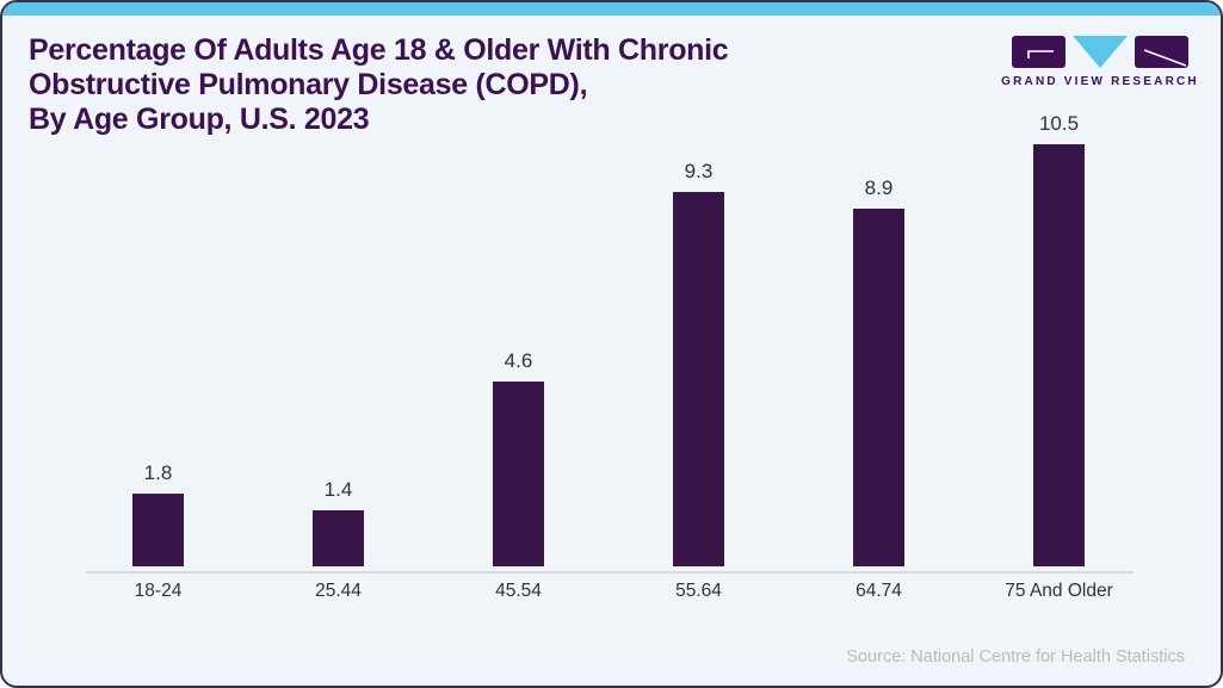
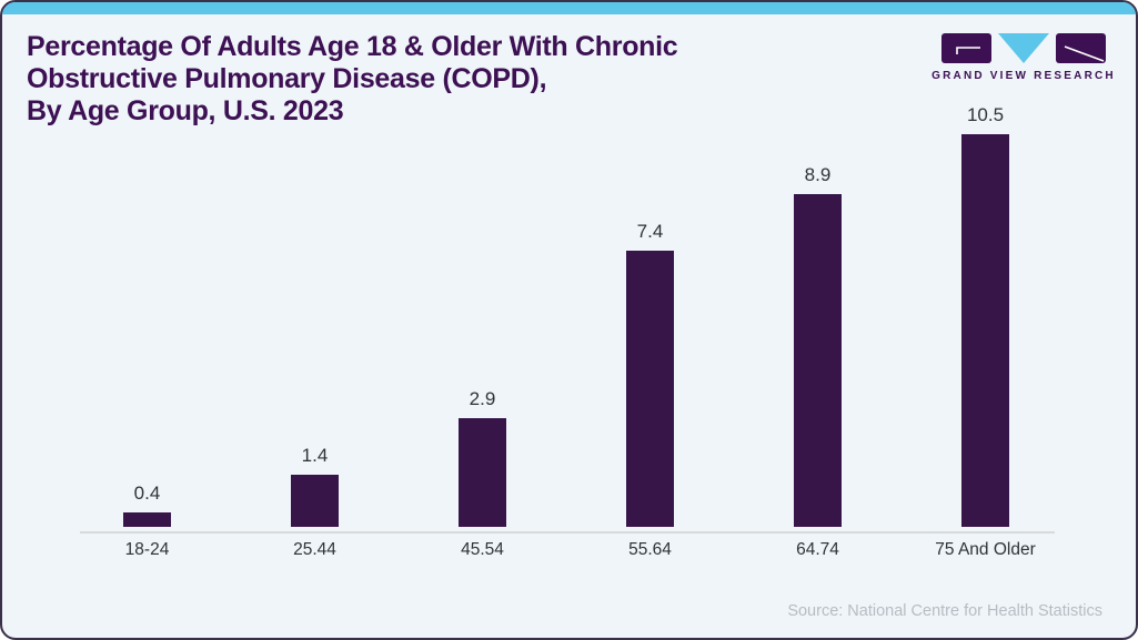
18-24: 1.8 -> 0.4
45.54: 4.6 -> 2.9
55.64: 9.3 -> 7.4
